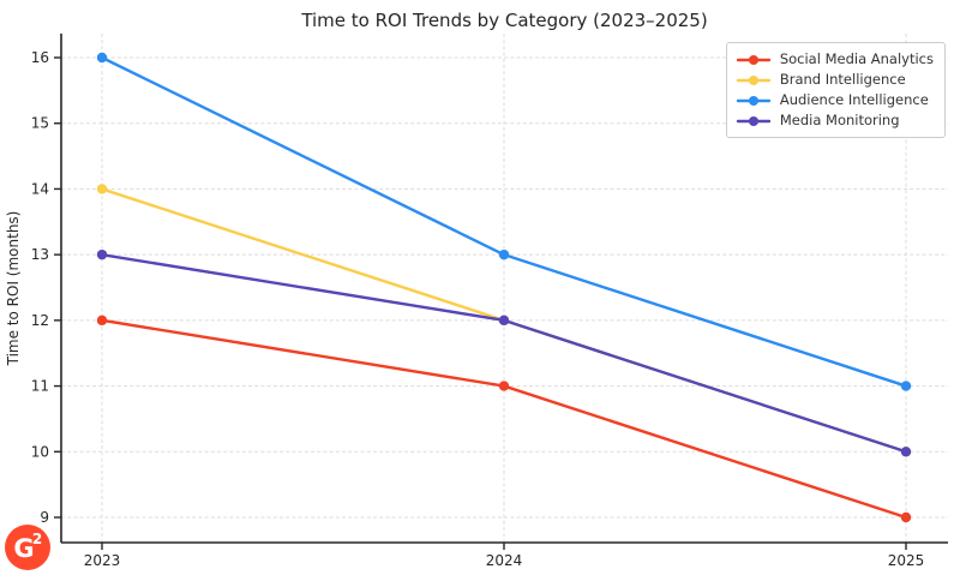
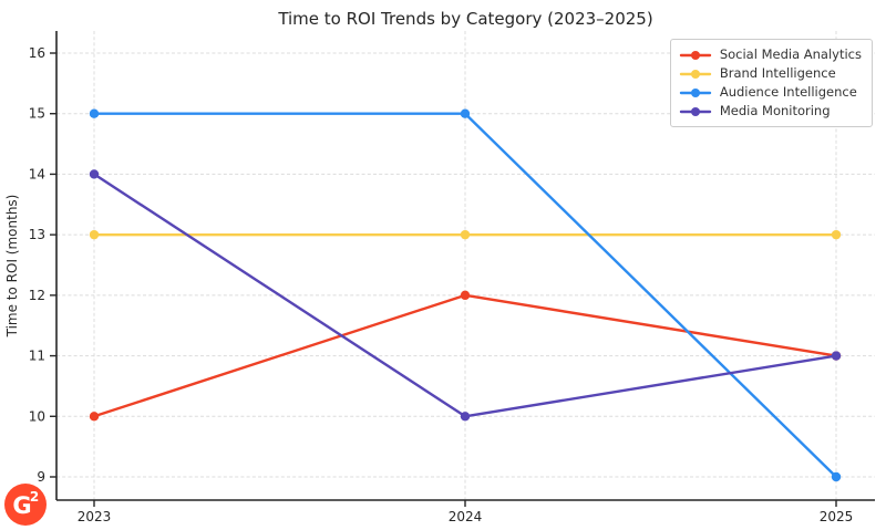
Social Media Analytics/2023: 12 -> 10
Brand Intelligence/2023: 14 -> 13
Audience Intelligence/2023: 16 -> 15
Media Monitoring/2023: 13 -> 14
Social Media Analytics/2024: 11 -> 12
Brand Intelligence/2024: 12 -> 13
Audience Intelligence/2024: 13 -> 15
Media Monitoring/2024: 12 -> 10
Social Media Analytics/2025: 9 -> 11
Brand Intelligence/2025: 10 -> 13
Audience Intelligence/2025: 11 -> 9
Media Monitoring/2025: 10 -> 11
